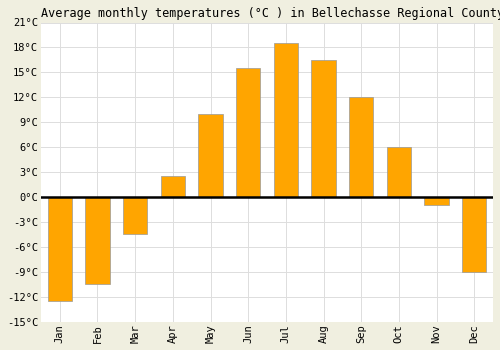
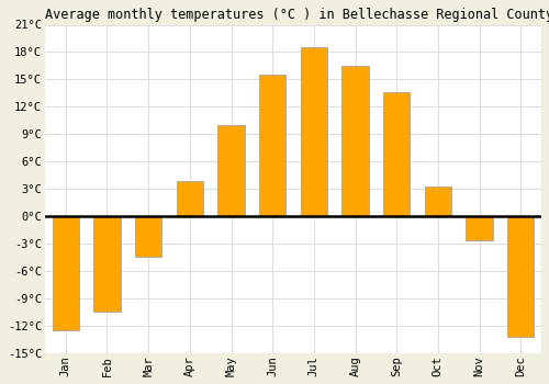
Apr: 2.5°C -> 3.8°C
Sep: 12.0°C -> 13.6°C
Oct: 6.0°C -> 3.2°C
Nov: -1.0°C -> -2.6°C
Dec: -9.0°C -> -13.2°C
